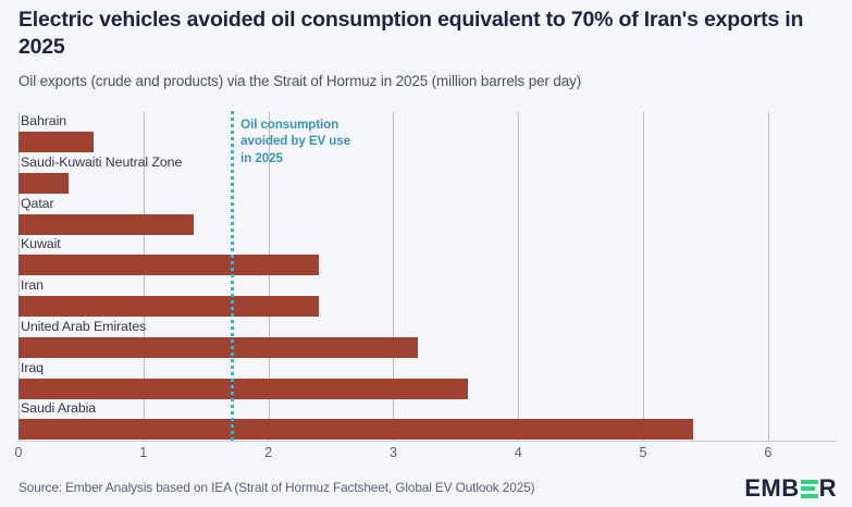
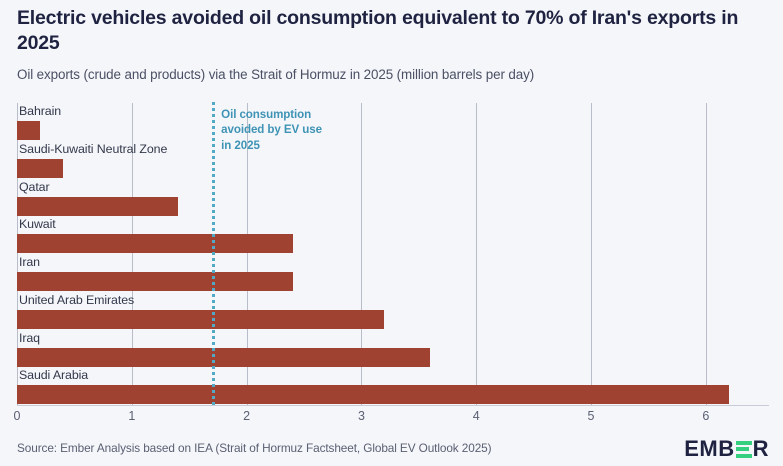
Bahrain: 0.6 -> 0.2
Saudi Arabia: 5.4 -> 6.2
